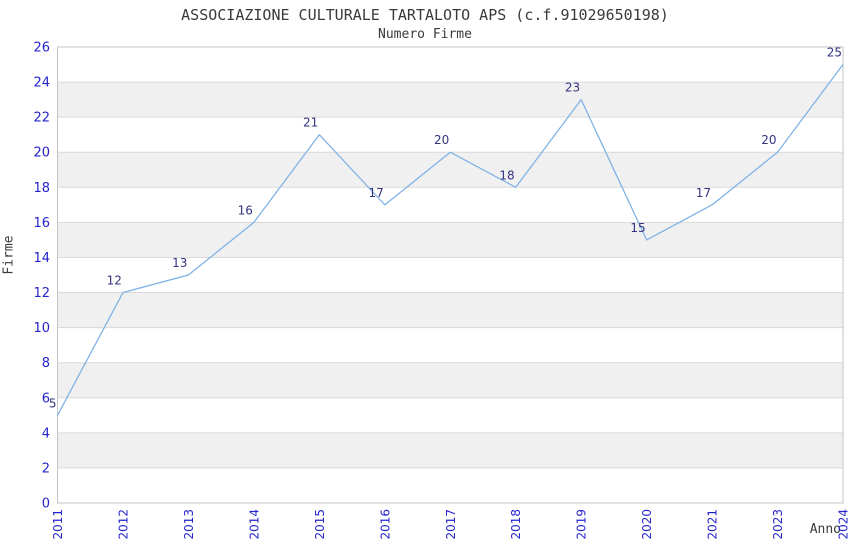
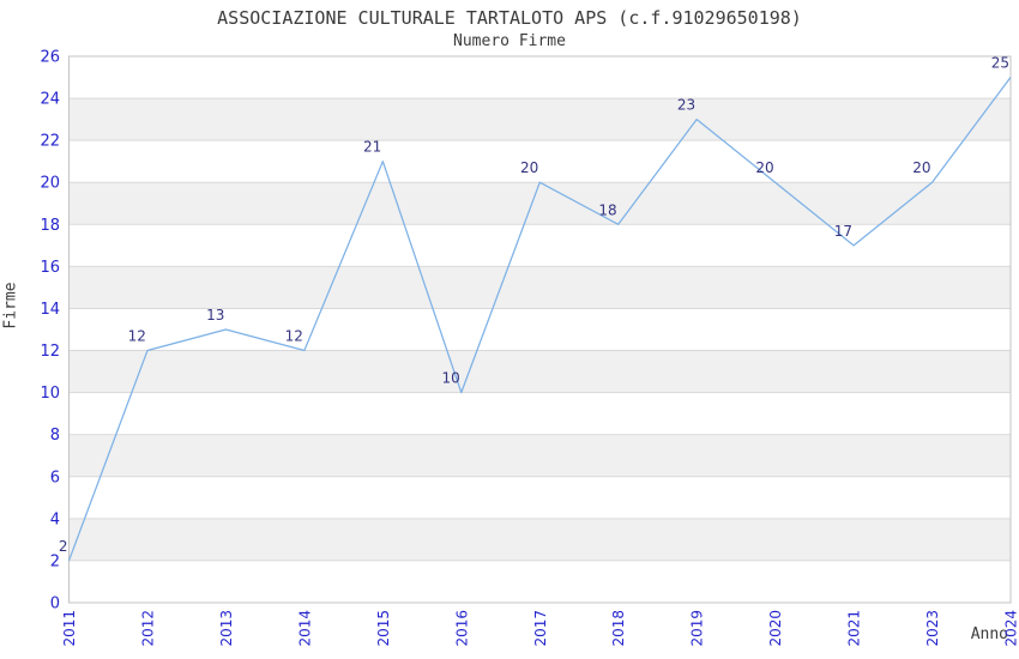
2011: 5 -> 2
2014: 16 -> 12
2016: 17 -> 10
2020: 15 -> 20
